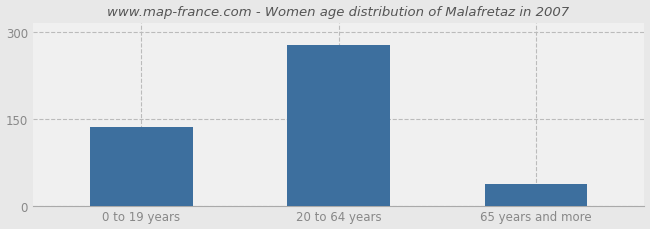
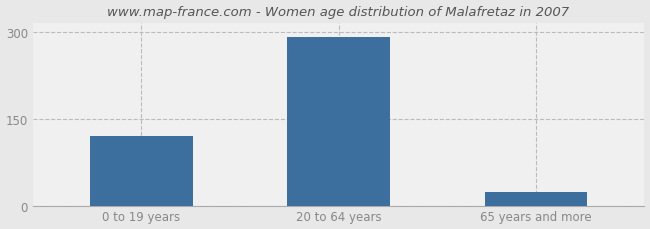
0 to 19 years: 136 -> 120
20 to 64 years: 277 -> 290
65 years and more: 37 -> 24
